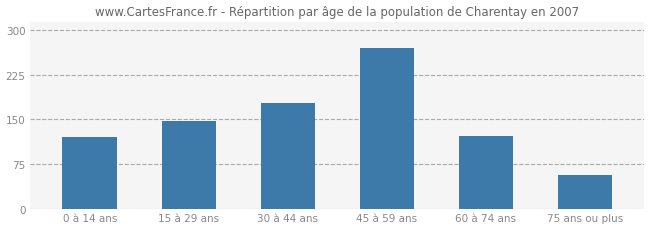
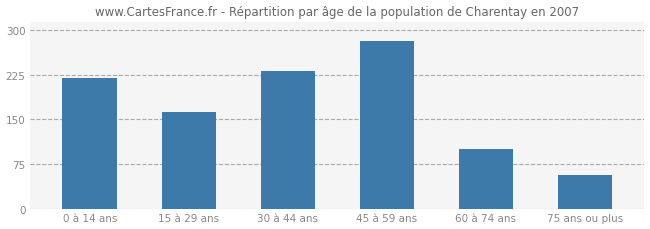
0 à 14 ans: 120 -> 220
15 à 29 ans: 148 -> 163
30 à 44 ans: 178 -> 232
45 à 59 ans: 270 -> 282
60 à 74 ans: 122 -> 100
